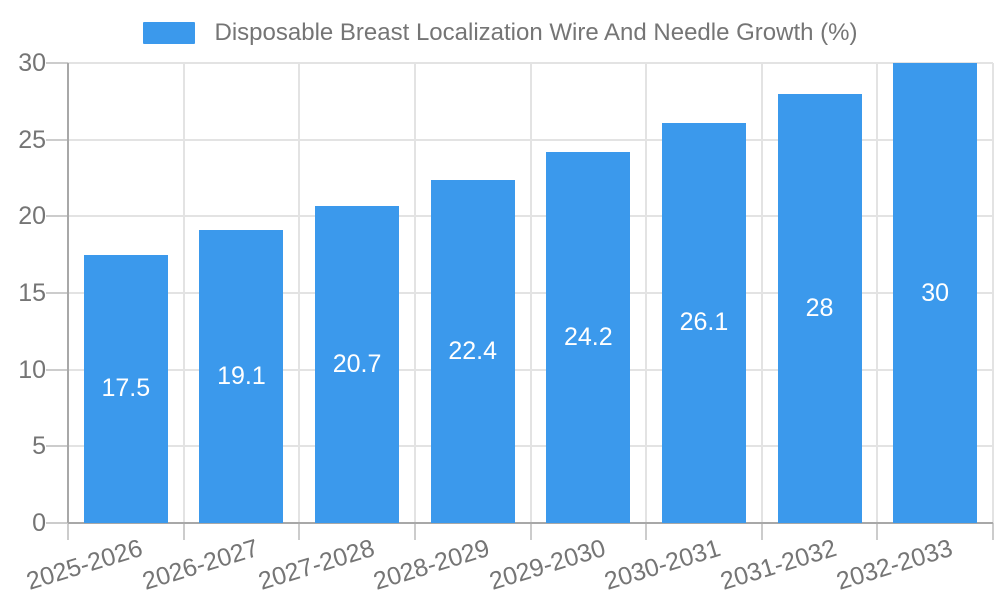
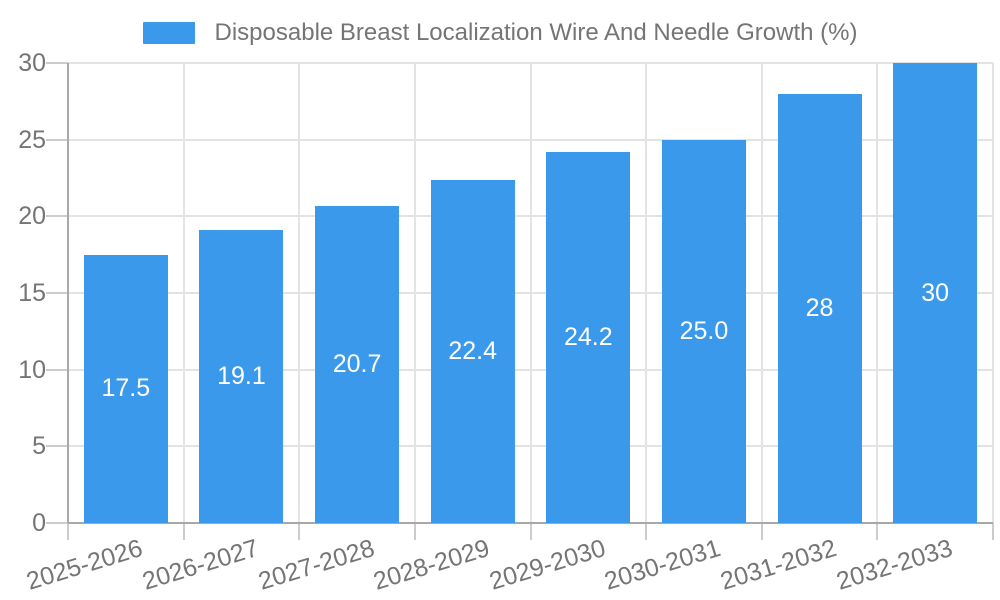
2030-2031: 26.1 -> 25.0
